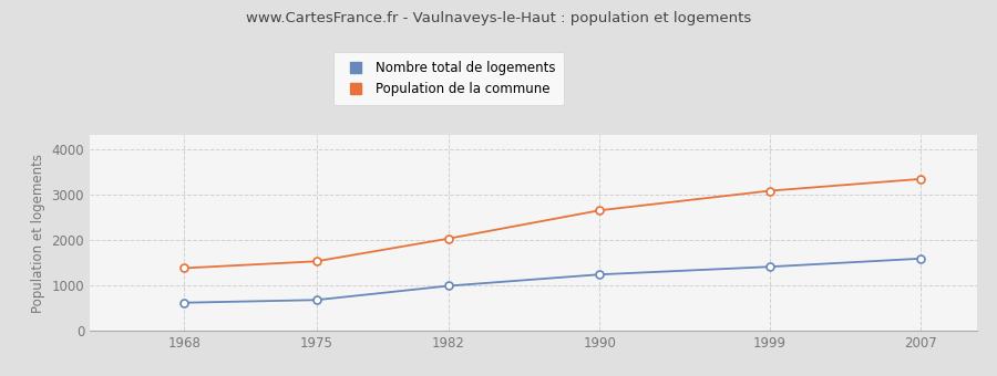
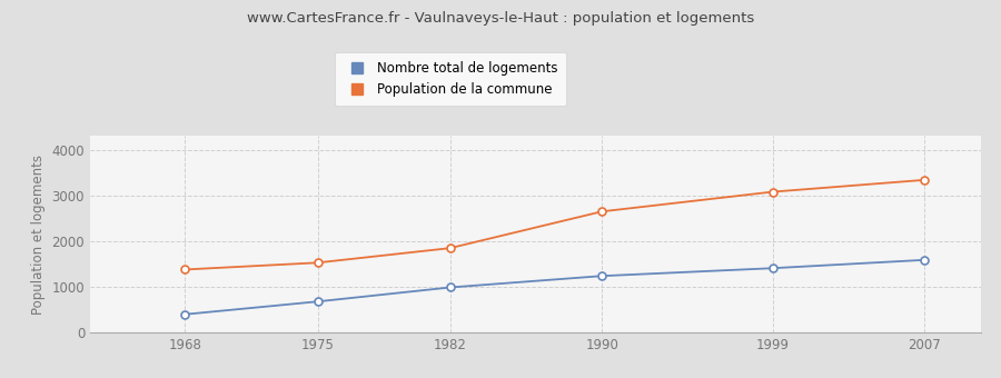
Nombre total de logements/1968: 620 -> 400
Population de la commune/1982: 2030 -> 1850
